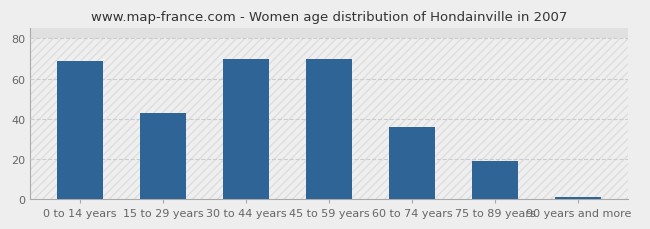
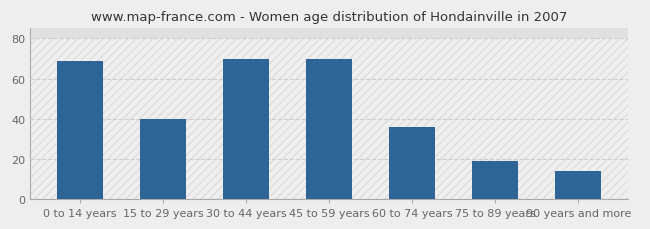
15 to 29 years: 43 -> 40
90 years and more: 1 -> 14
